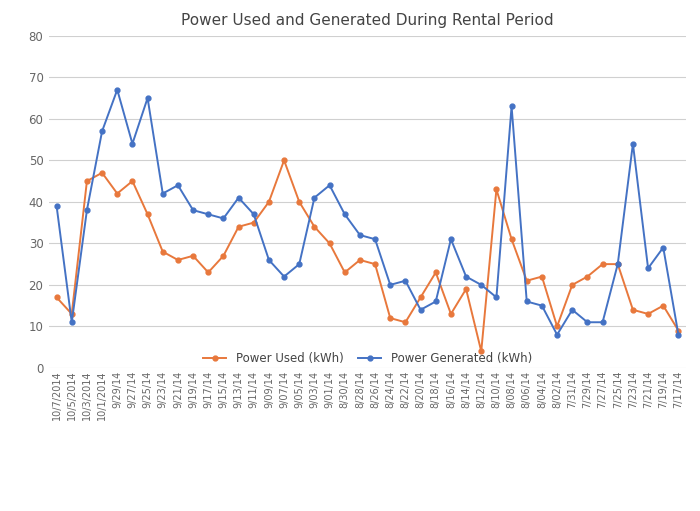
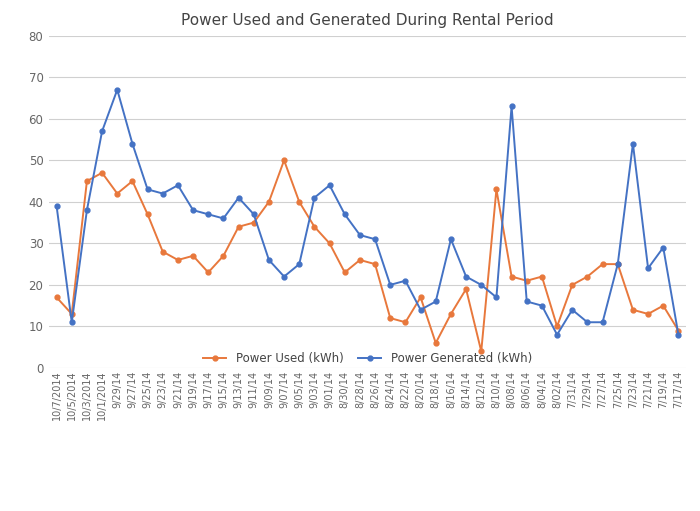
Power Generated (kWh)/9/25/14: 65 -> 43
Power Used (kWh)/8/18/14: 23 -> 6
Power Used (kWh)/8/08/14: 31 -> 22
